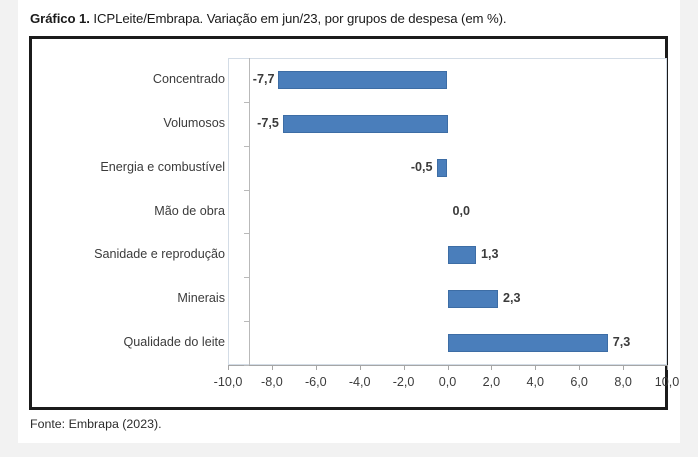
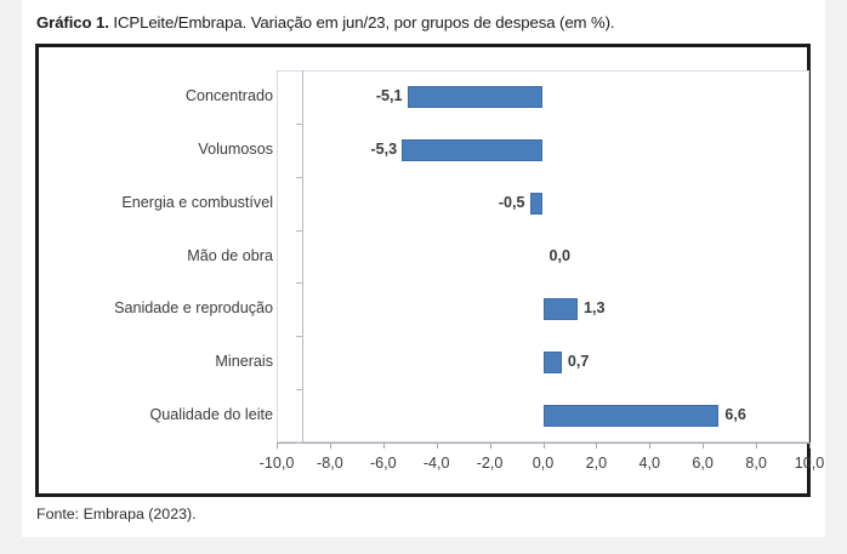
Concentrado: -7,7 -> -5,1
Volumosos: -7,5 -> -5,3
Minerais: 2,3 -> 0,7
Qualidade do leite: 7,3 -> 6,6
